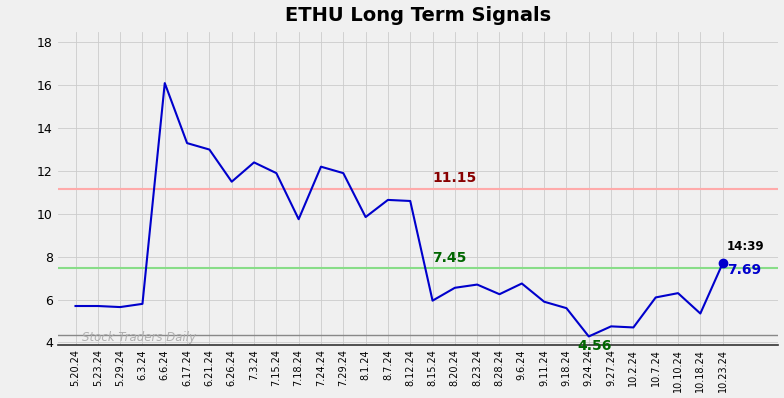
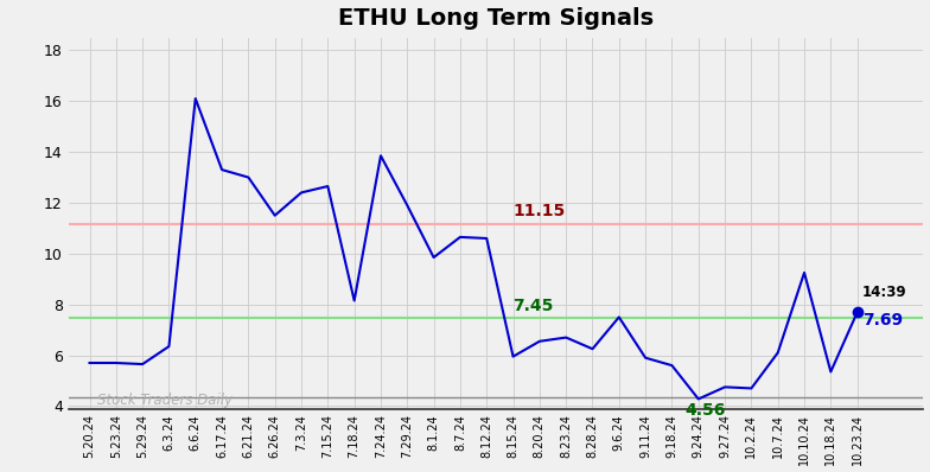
6.3.24: 5.80 -> 6.35
7.15.24: 11.90 -> 12.65
7.18.24: 9.75 -> 8.15
7.24.24: 12.20 -> 13.85
9.6.24: 6.75 -> 7.50
10.10.24: 6.30 -> 9.25
